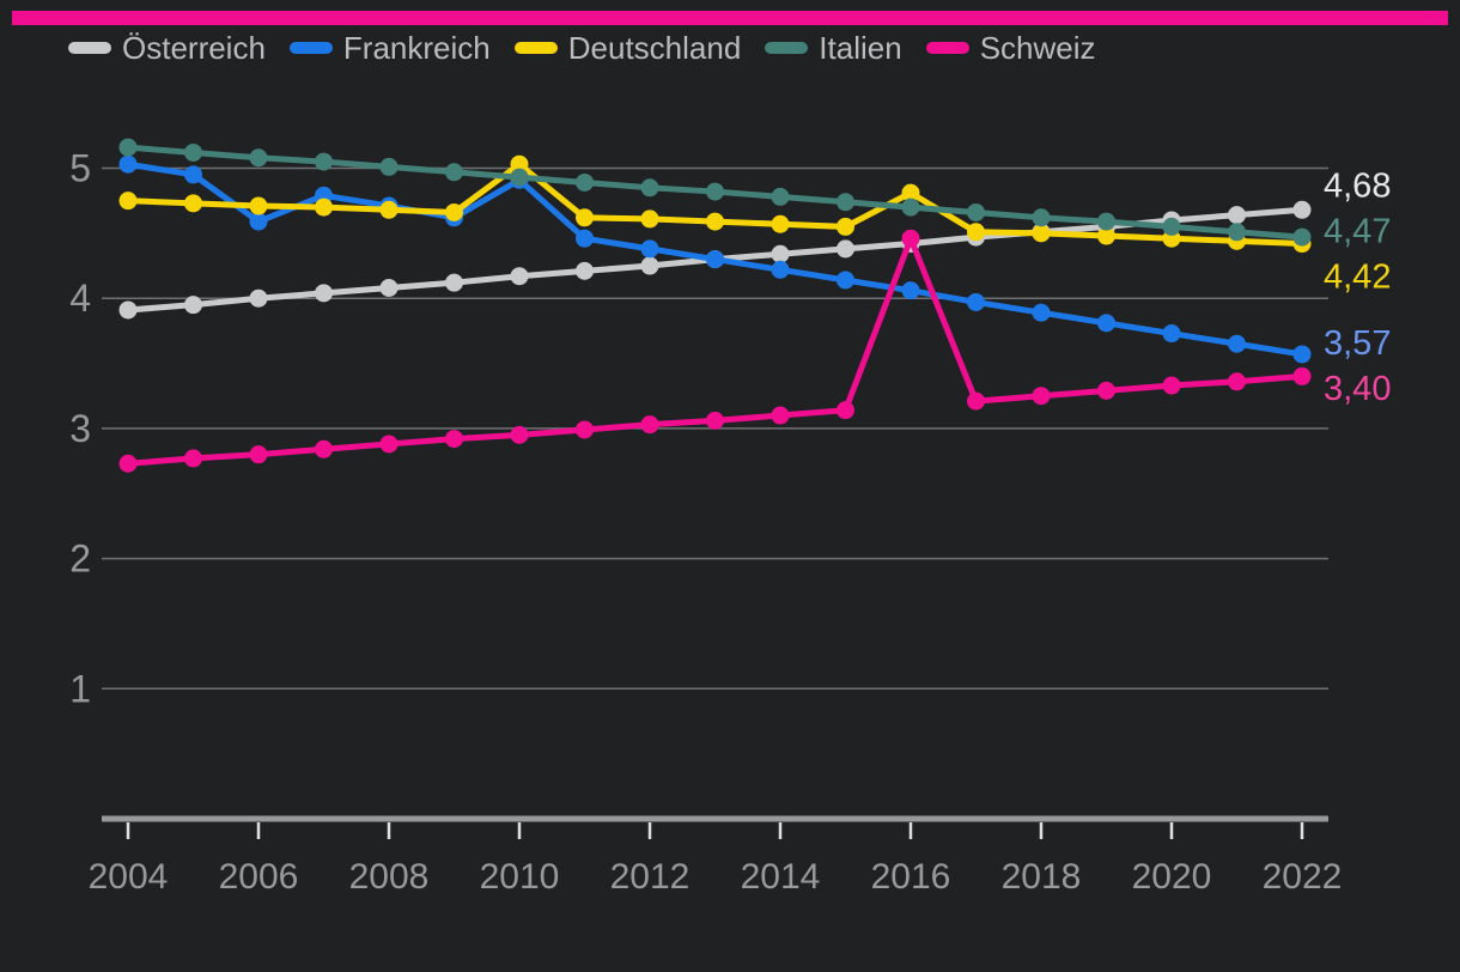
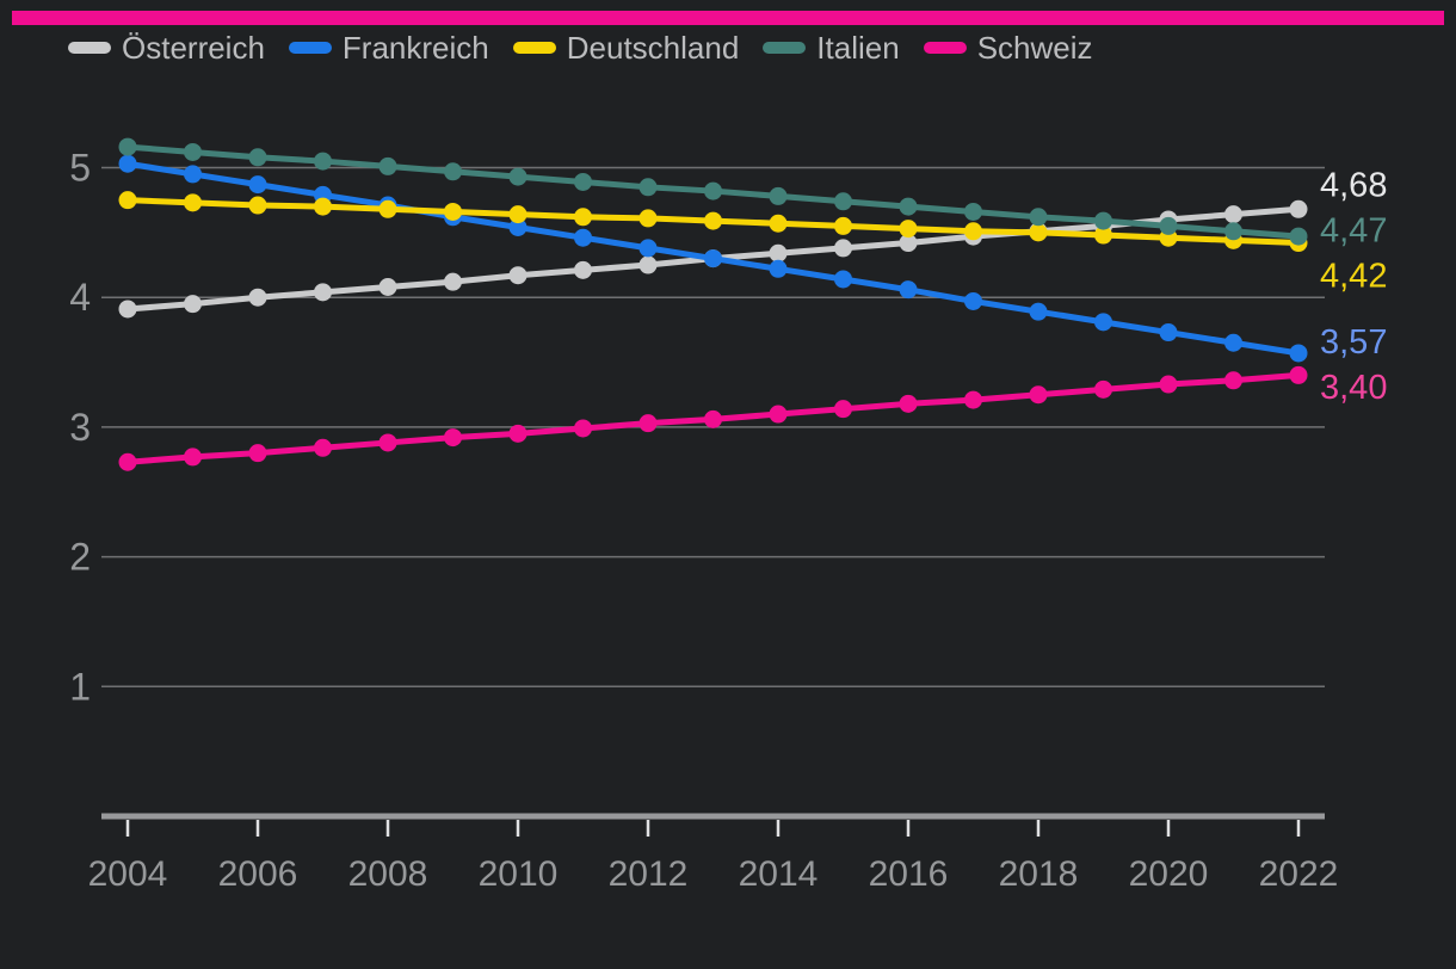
Frankreich/2006: 4.59 -> 4.87
Frankreich/2010: 4.91 -> 4.54
Deutschland/2010: 5.03 -> 4.64
Deutschland/2016: 4.81 -> 4.53
Schweiz/2016: 4.46 -> 3.18
